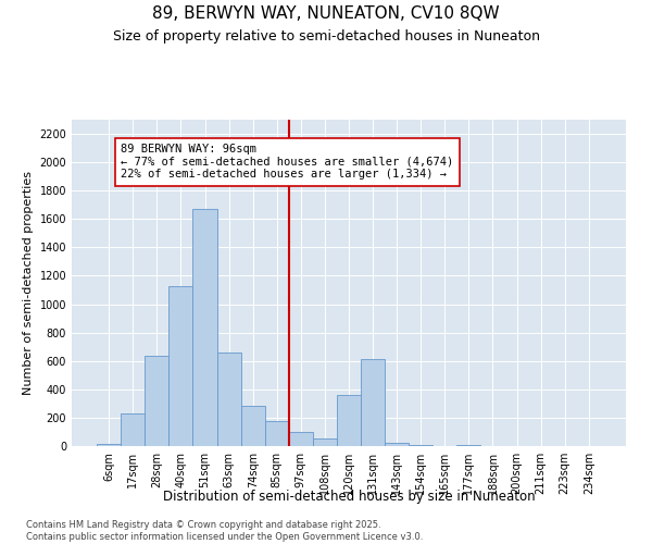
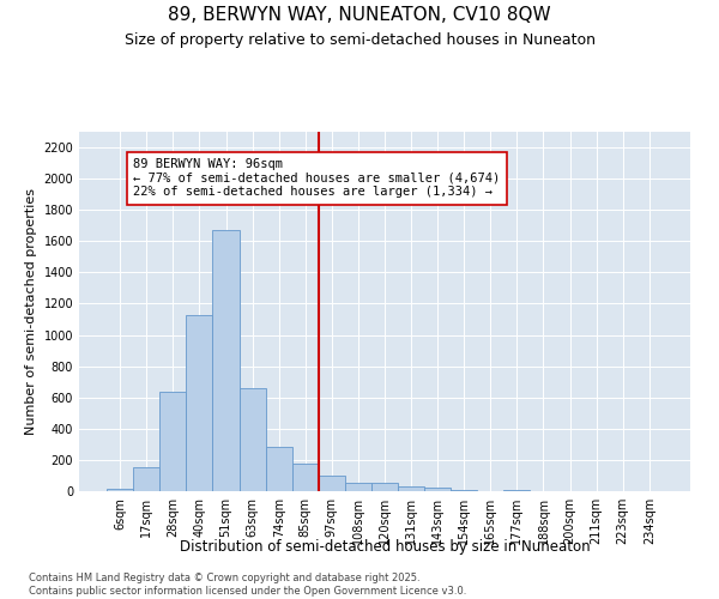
17sqm: 230 -> 160
120sqm: 360 -> 50
131sqm: 610 -> 30
